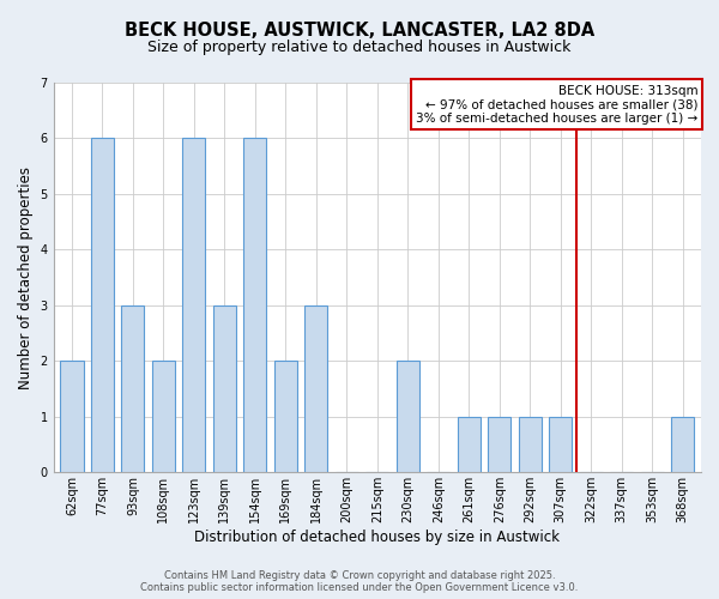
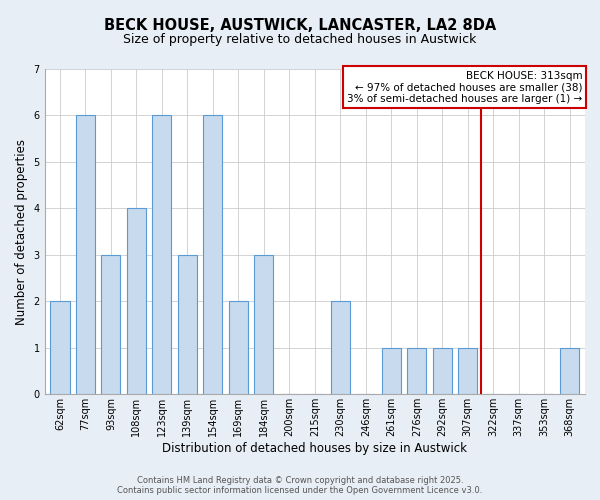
108sqm: 2 -> 4
